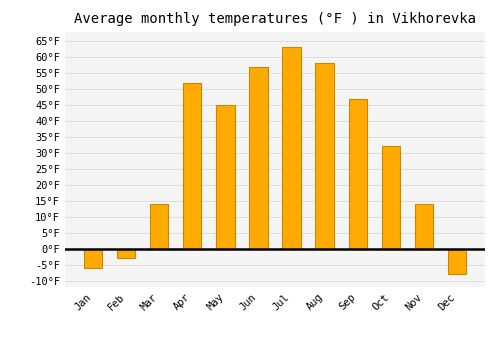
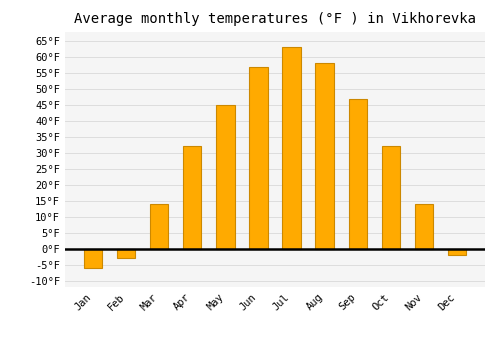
Apr: 52°F -> 32°F
Dec: -8°F -> -2°F
